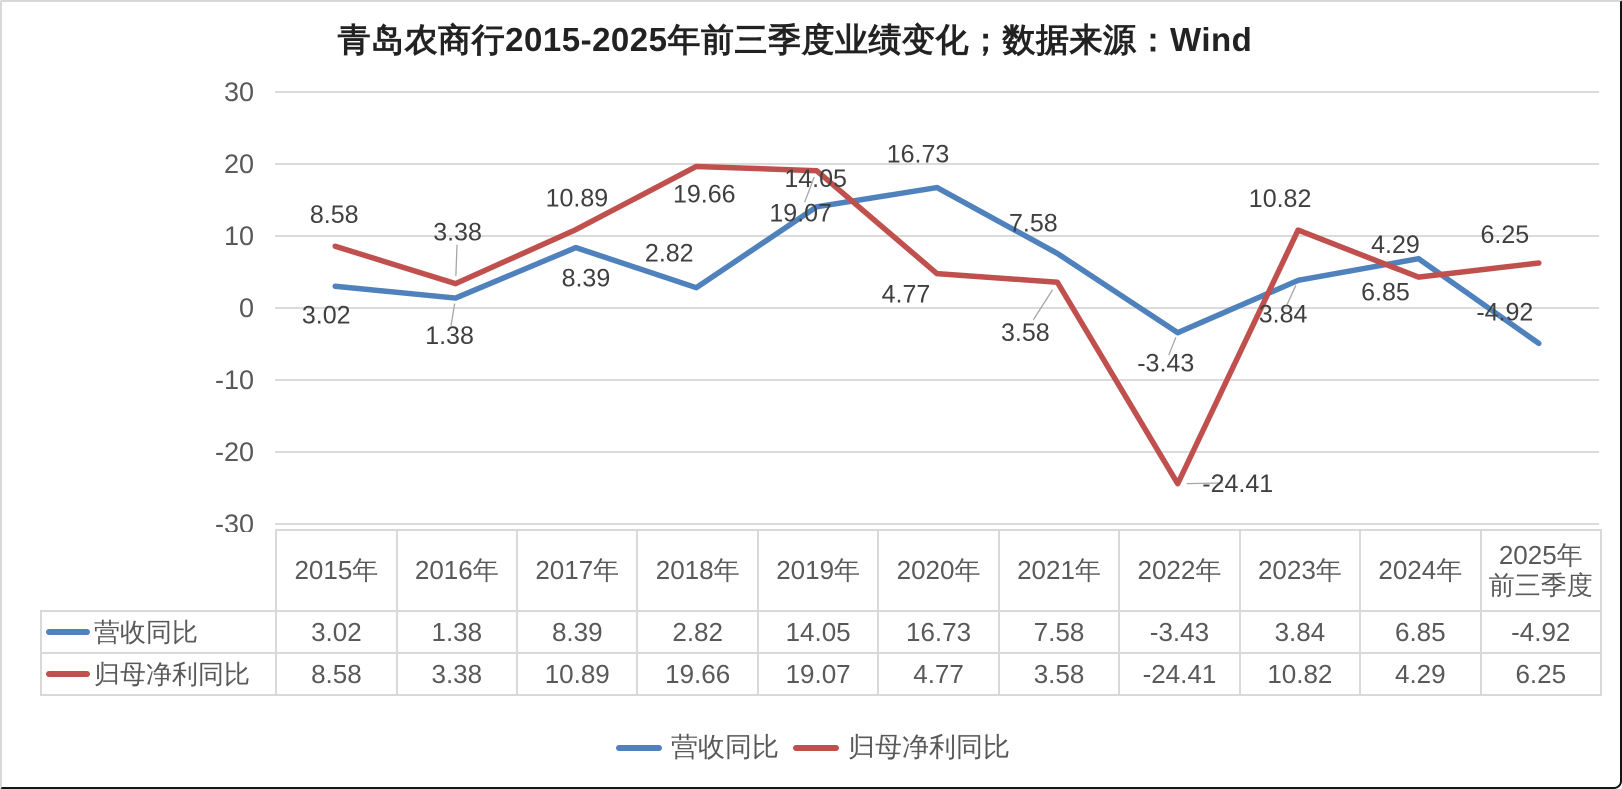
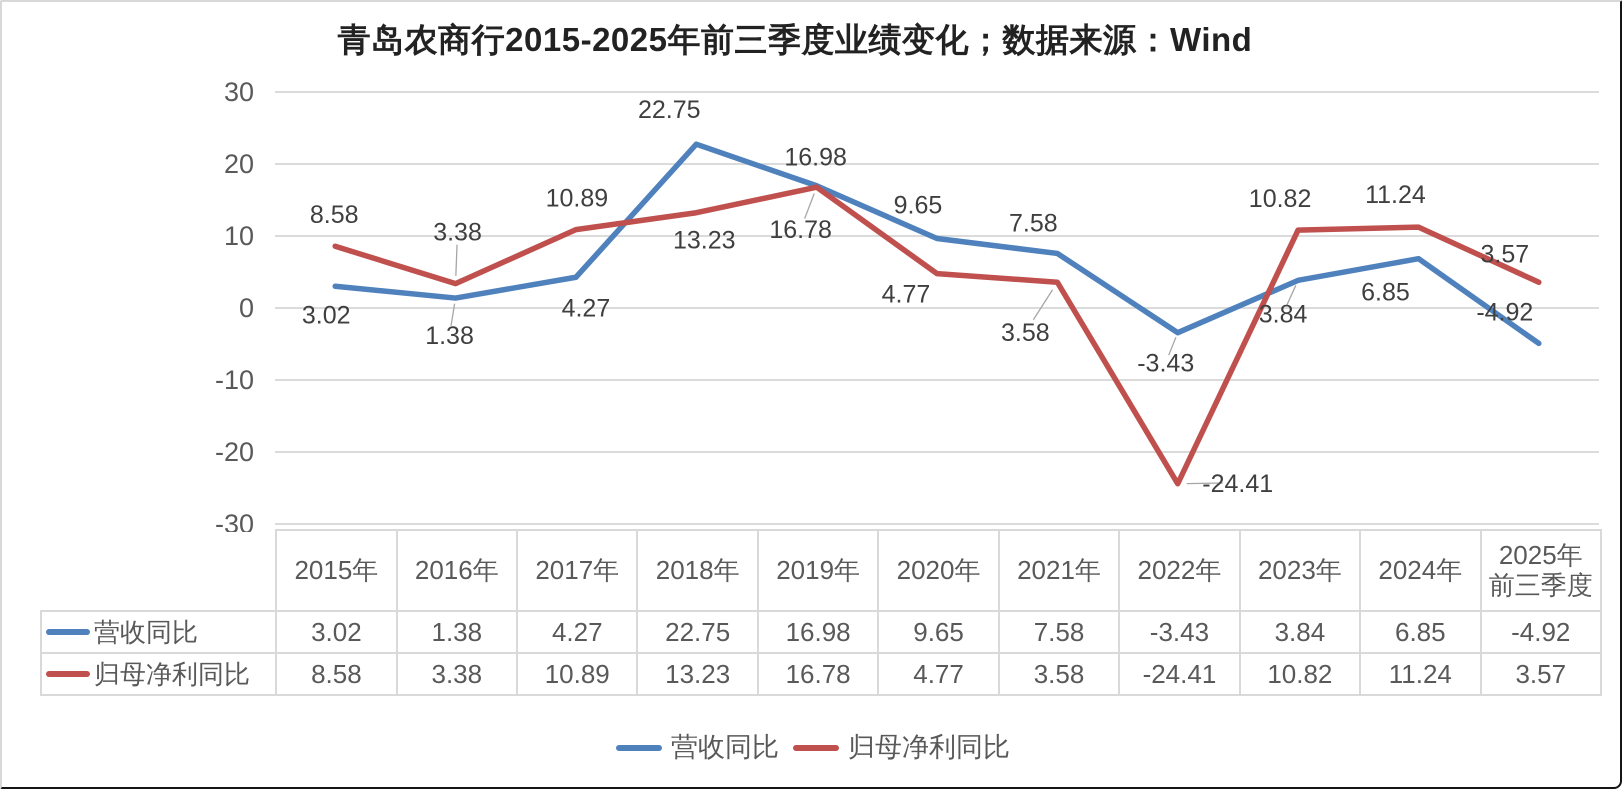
营收同比/2017年: 8.39 -> 4.27
营收同比/2018年: 2.82 -> 22.75
归母净利同比/2018年: 19.66 -> 13.23
营收同比/2019年: 14.05 -> 16.98
归母净利同比/2019年: 19.07 -> 16.78
营收同比/2020年: 16.73 -> 9.65
归母净利同比/2024年: 4.29 -> 11.24
归母净利同比/2025年 前三季度: 6.25 -> 3.57
